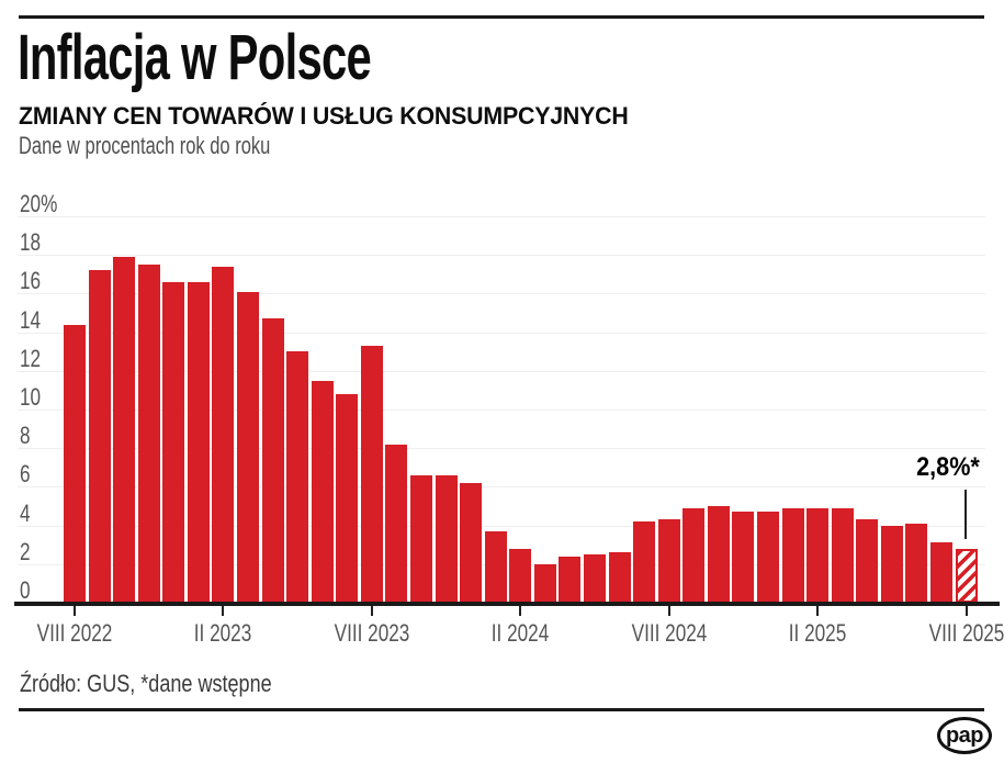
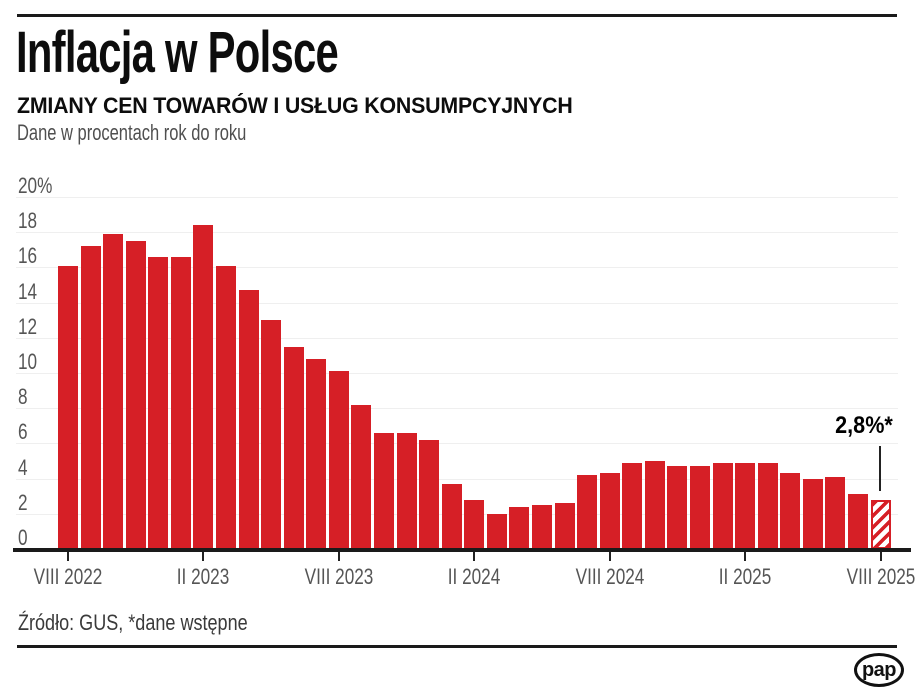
VIII 2022: 14.4% -> 16.1%
II 2023: 17.4% -> 18.4%
VIII 2023: 13.3% -> 10.1%
